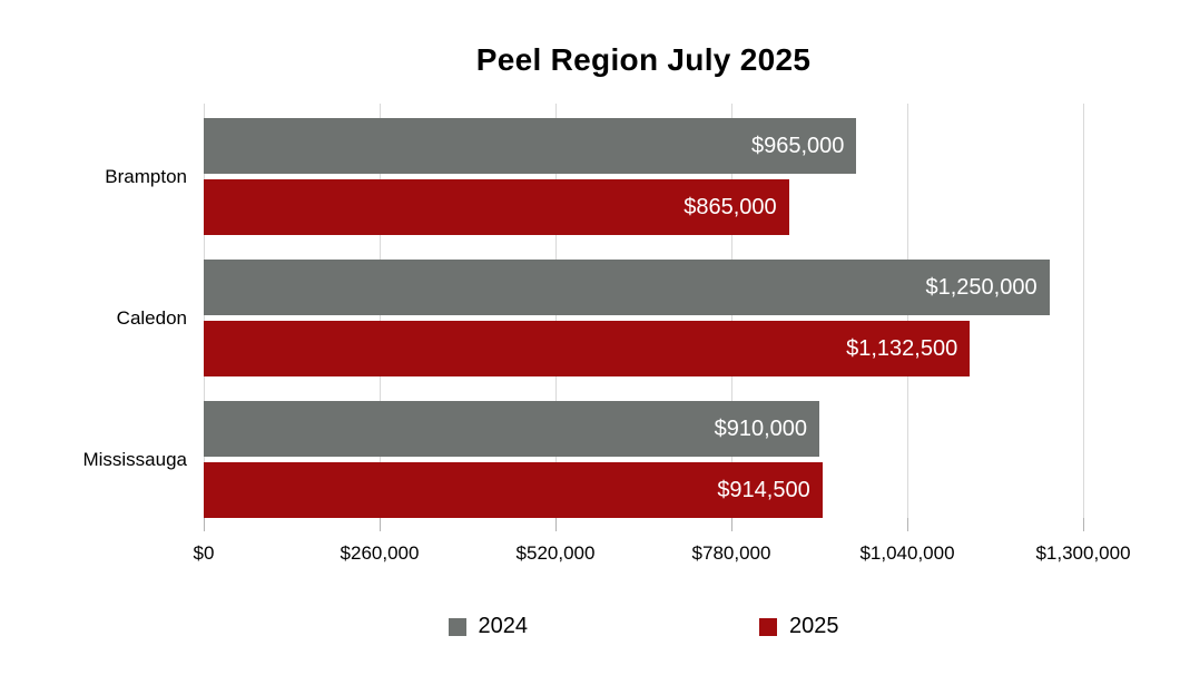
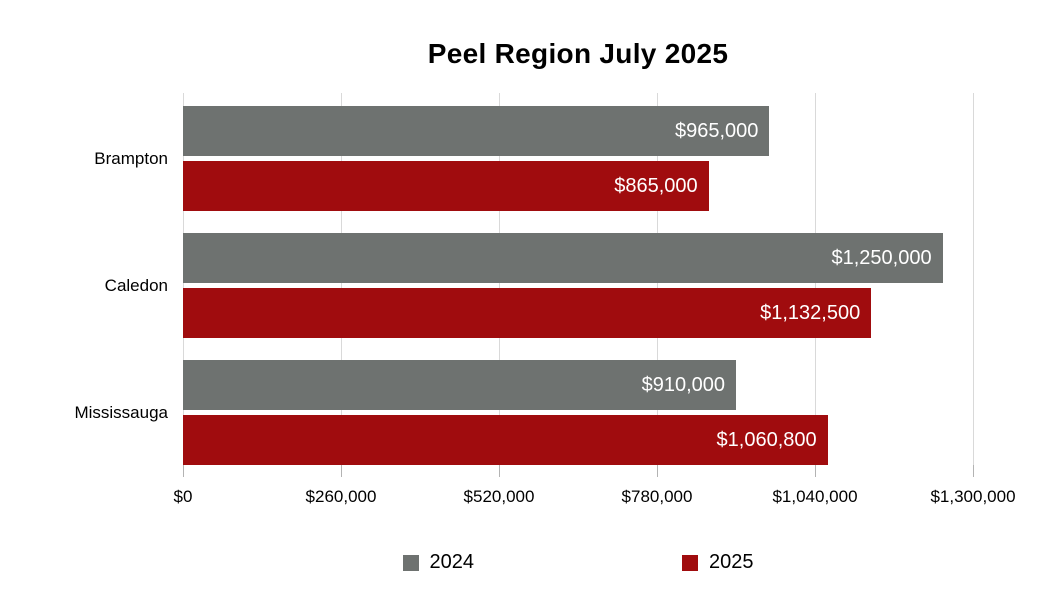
2025/Mississauga: $914,500 -> $1,060,800
